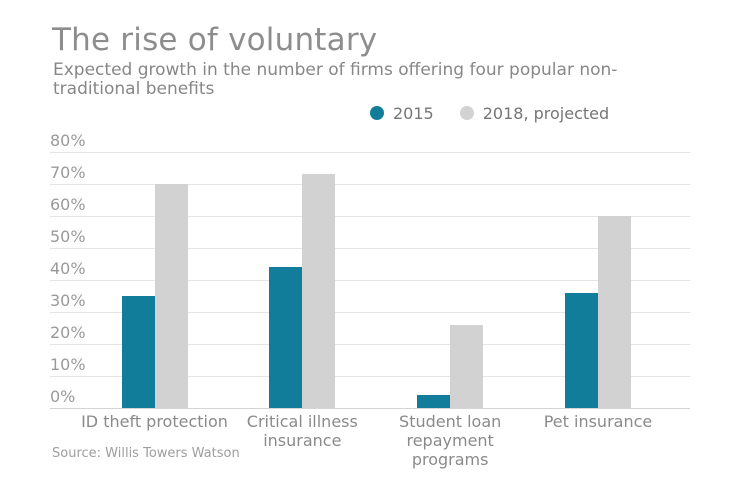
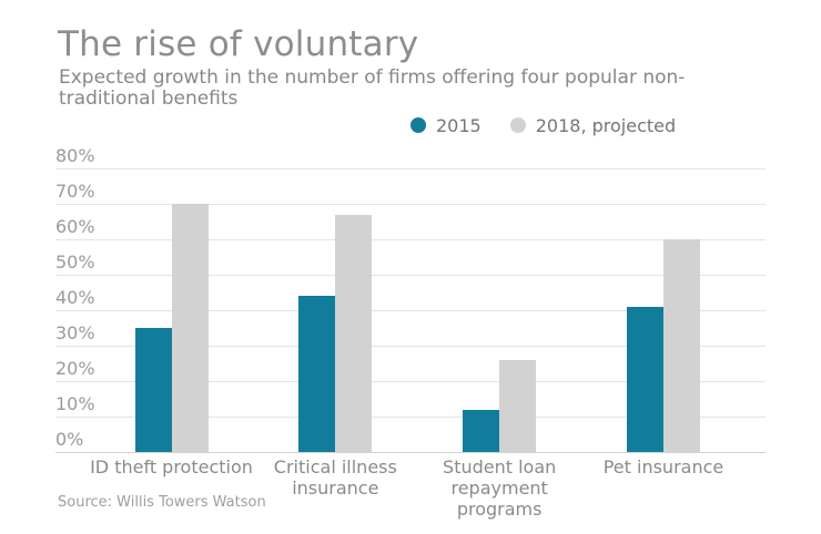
2018, projected/Critical illness insurance: 73% -> 67%
2015/Student loan repayment programs: 4% -> 12%
2015/Pet insurance: 36% -> 41%
